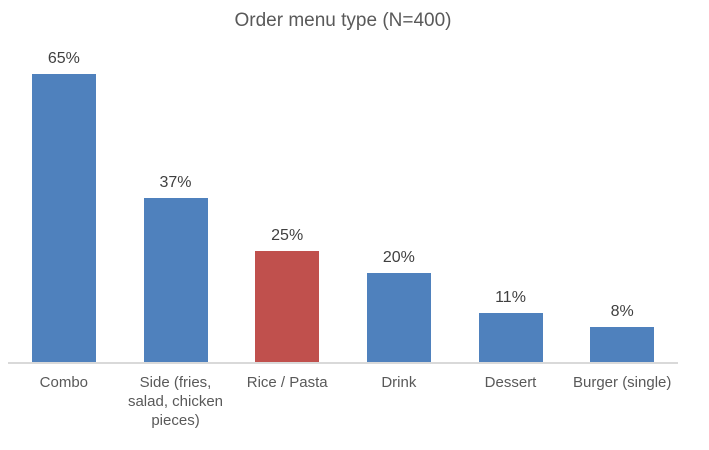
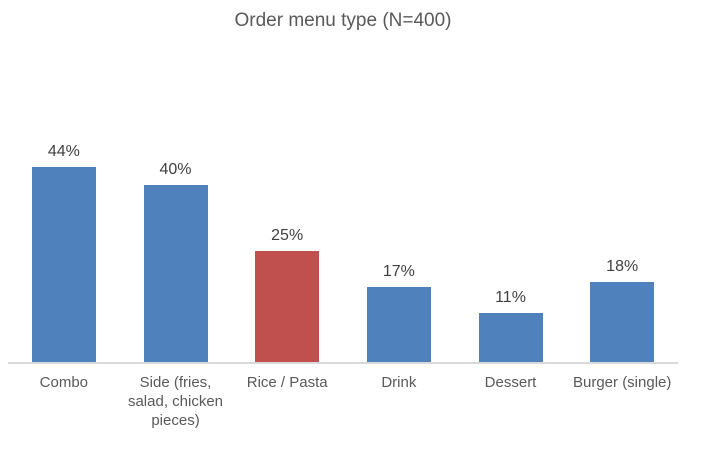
Combo: 65% -> 44%
Side (fries, salad, chicken pieces): 37% -> 40%
Drink: 20% -> 17%
Burger (single): 8% -> 18%
